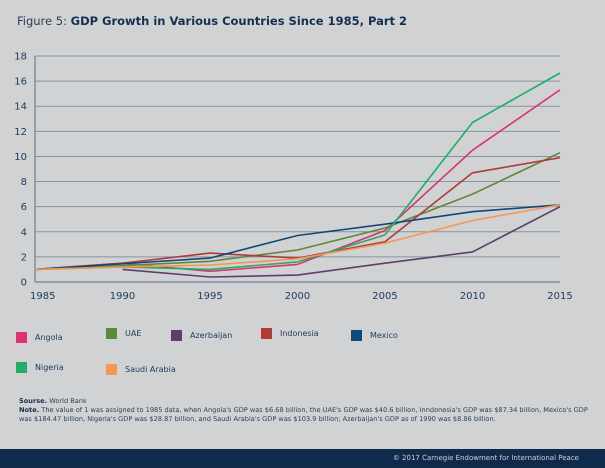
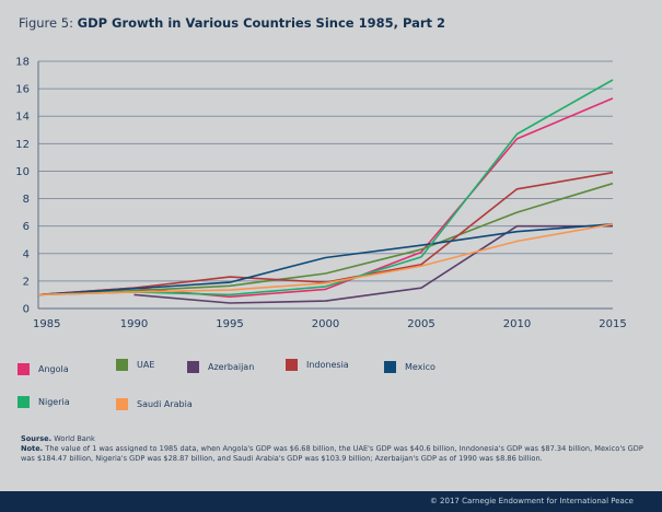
Angola/2010: 10.5 -> 12.3
Azerbaijan/2010: 2.4 -> 6.0
UAE/2015: 10.3 -> 9.1
